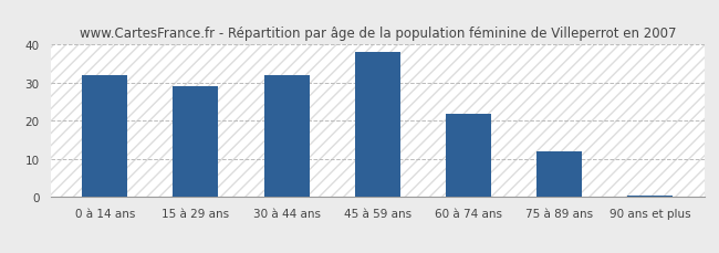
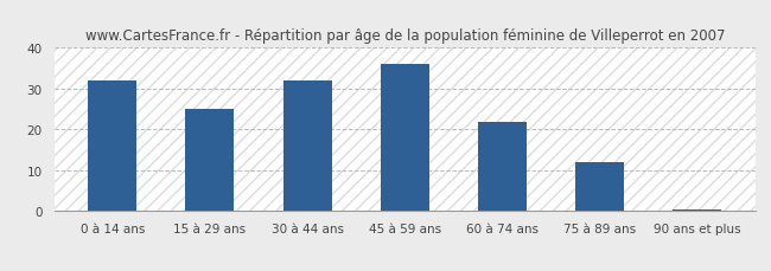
15 à 29 ans: 29.0 -> 25.0
45 à 59 ans: 38.0 -> 36.0
